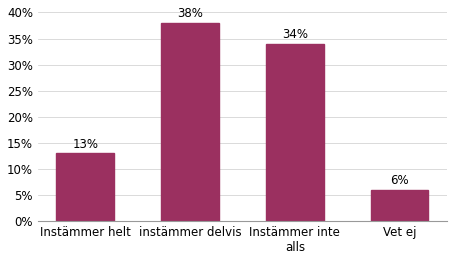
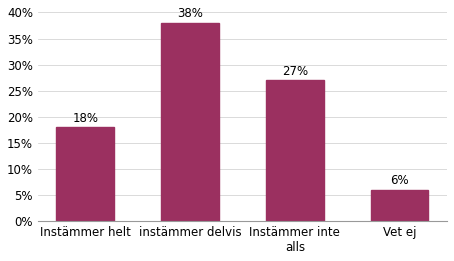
Instämmer helt: 13% -> 18%
Instämmer inte alls: 34% -> 27%
